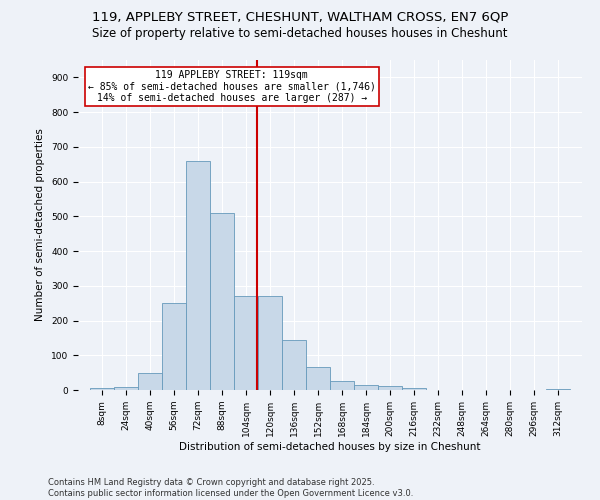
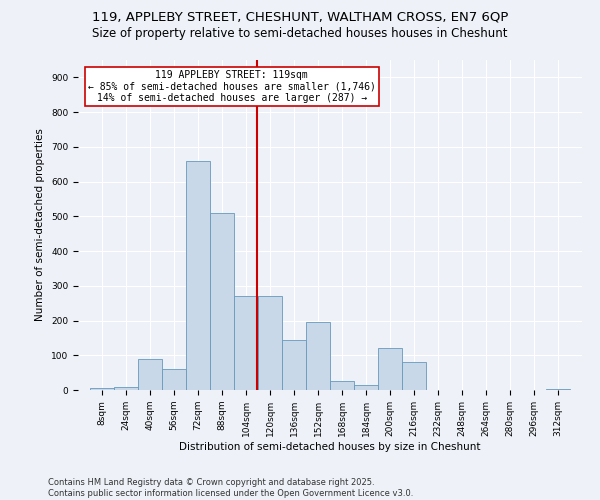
40sqm: 50 -> 90
56sqm: 250 -> 60
152sqm: 65 -> 195
200sqm: 12 -> 120
216sqm: 5 -> 80
